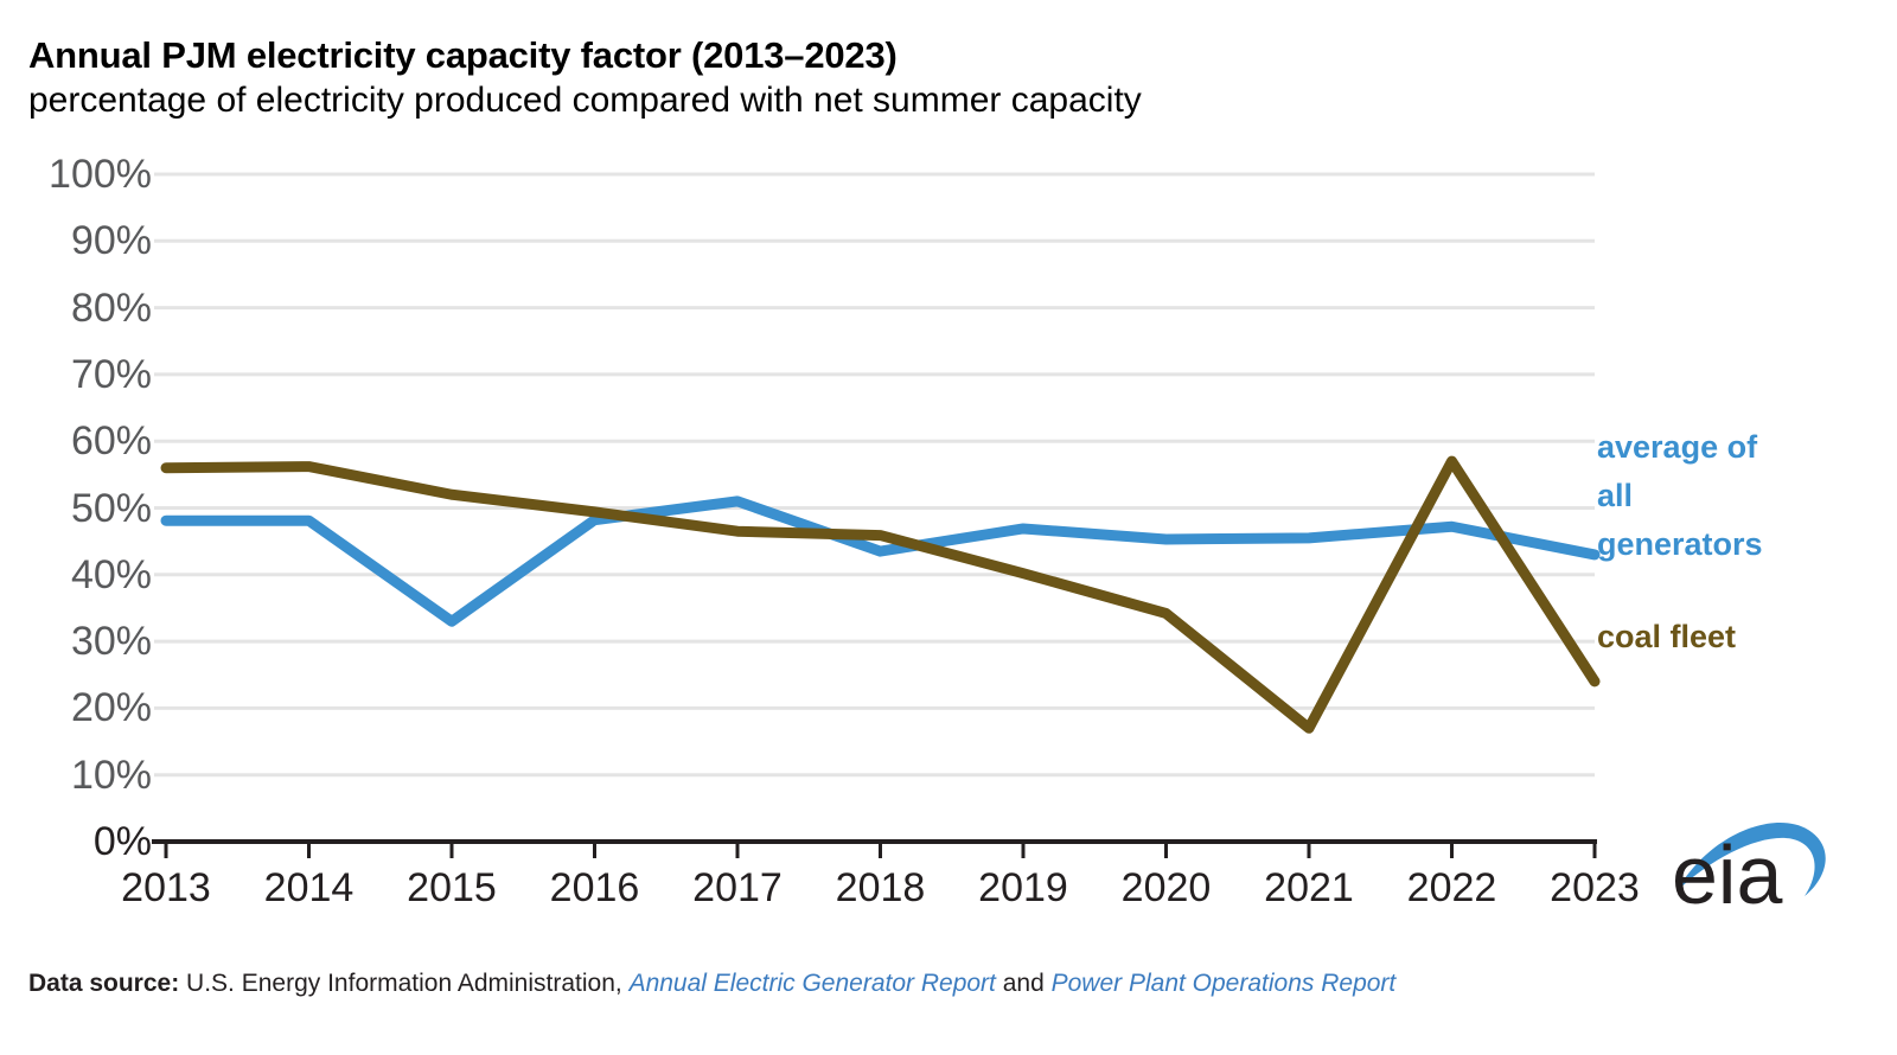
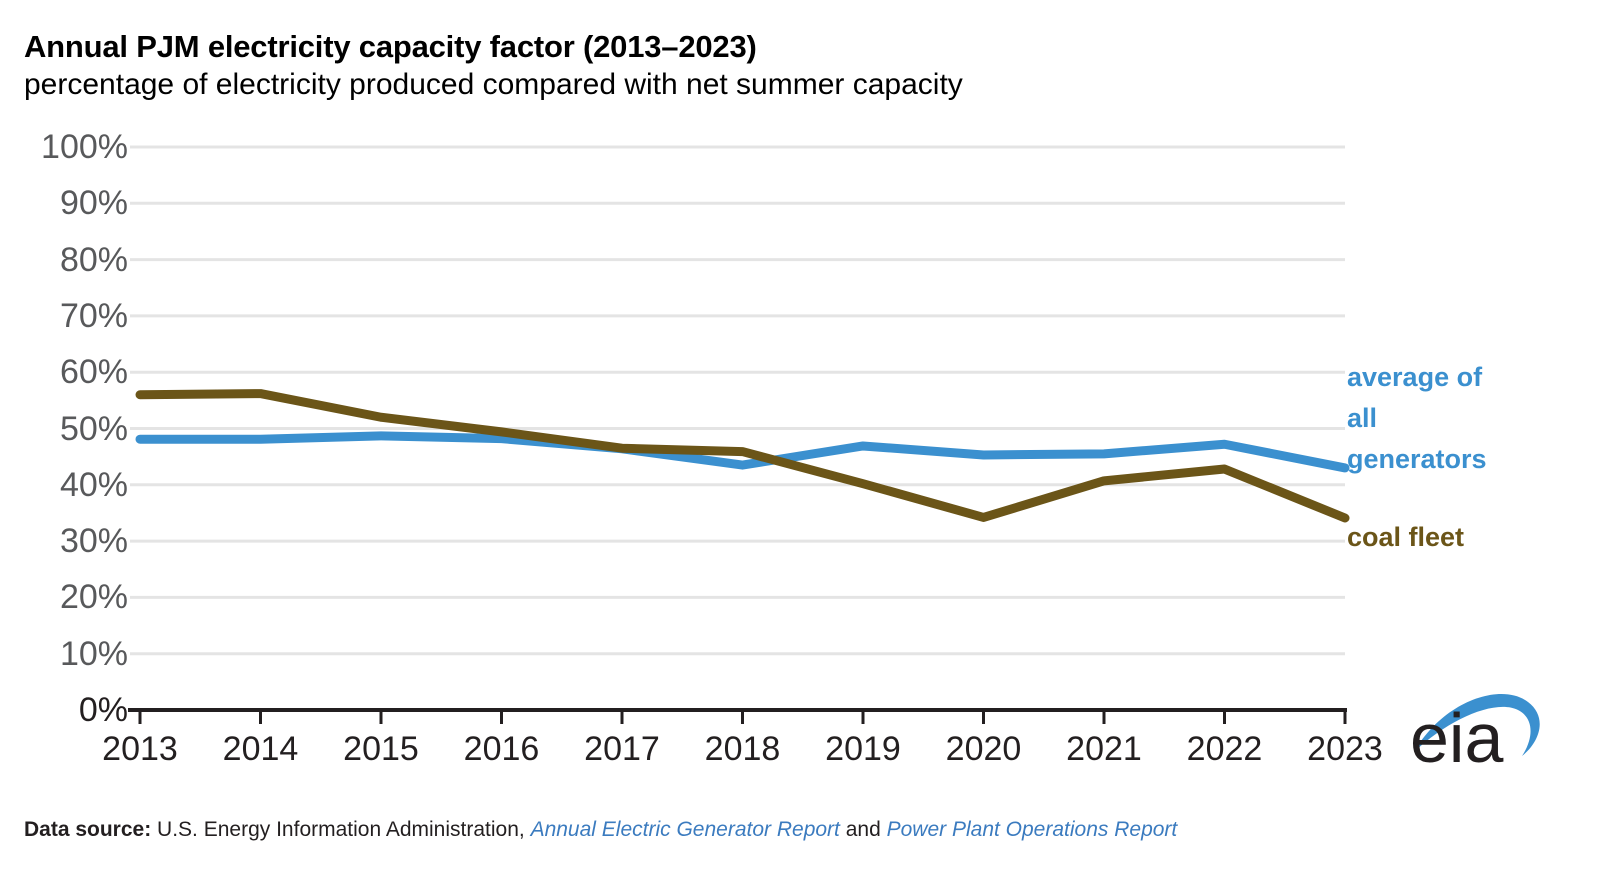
average of all generators/2015: 33% -> 49%
average of all generators/2017: 51% -> 46%
coal fleet/2021: 17% -> 41%
coal fleet/2022: 57% -> 43%
coal fleet/2023: 24% -> 34%
